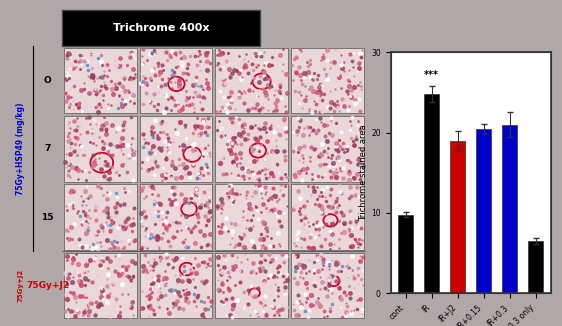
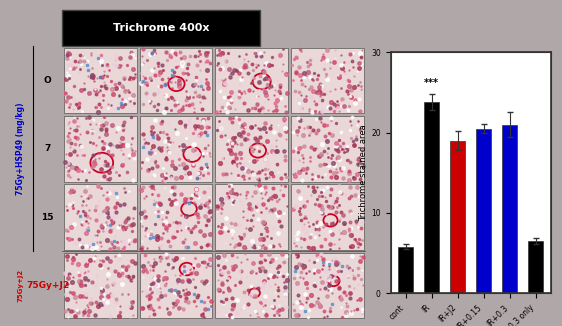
cont: 9.8 -> 5.8
IR: 24.8 -> 23.8
